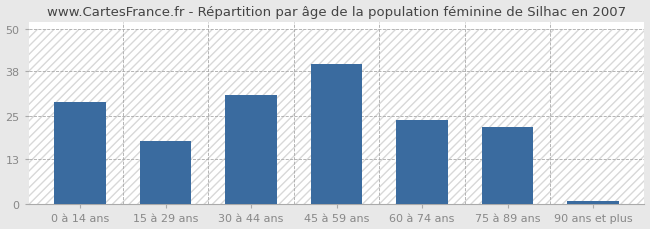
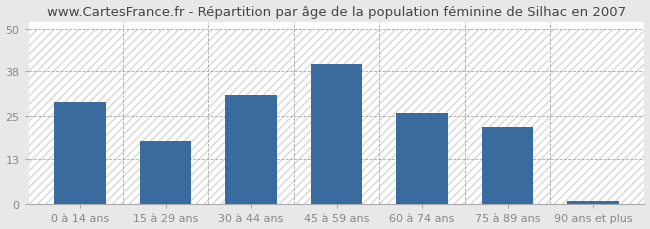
60 à 74 ans: 24 -> 26
